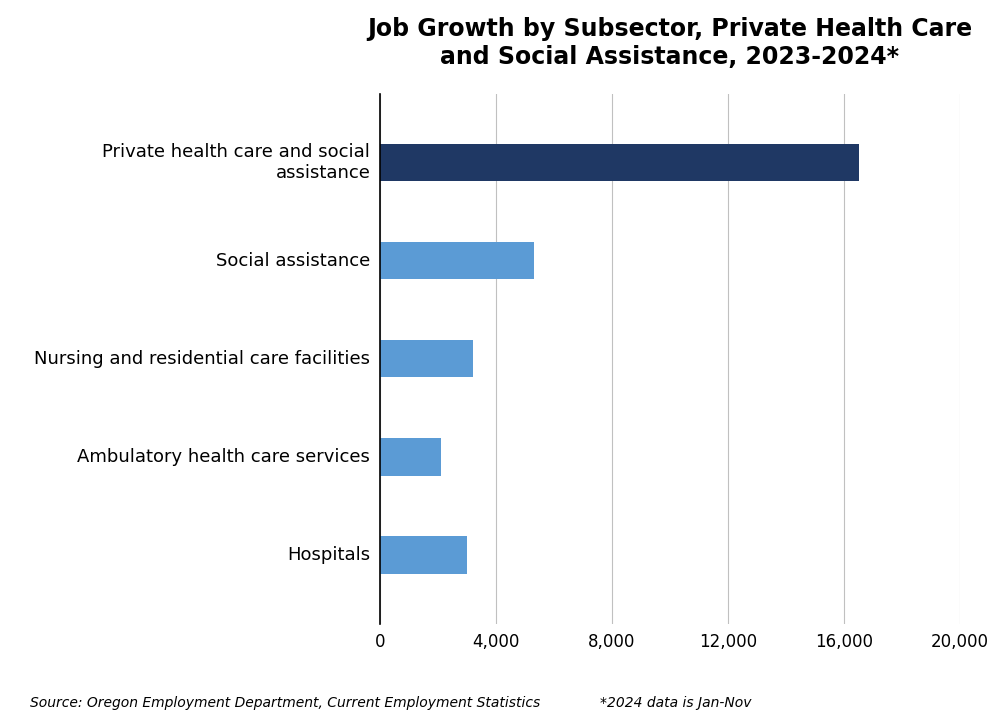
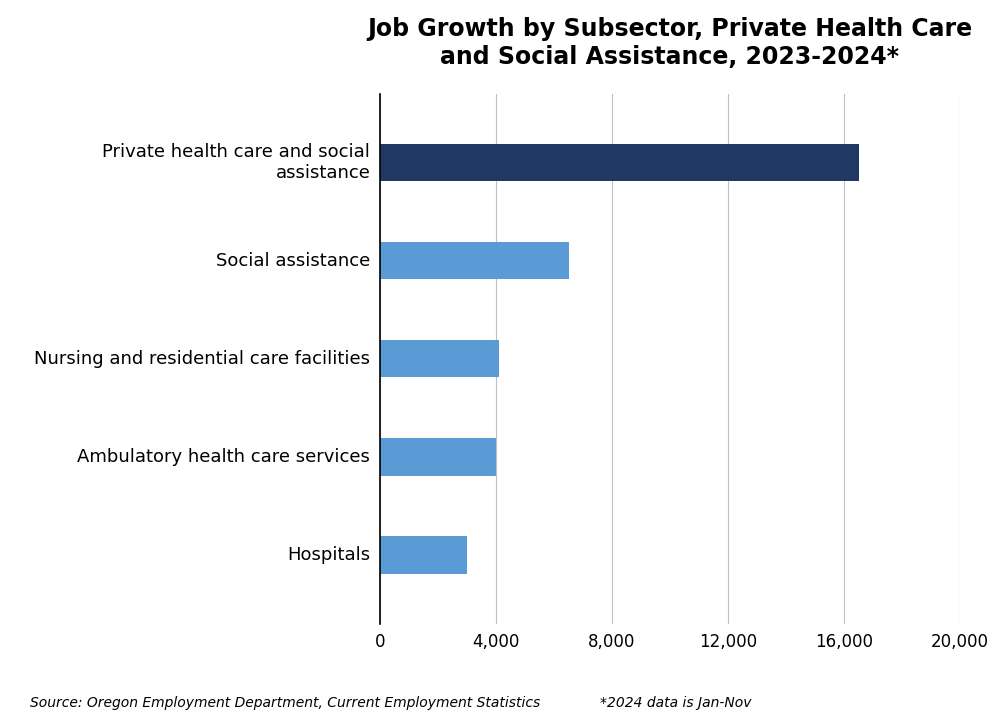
Social assistance: 5,300 -> 6,500
Nursing and residential care facilities: 3,200 -> 4,100
Ambulatory health care services: 2,100 -> 4,000
